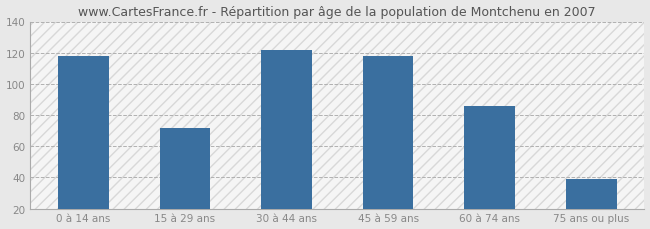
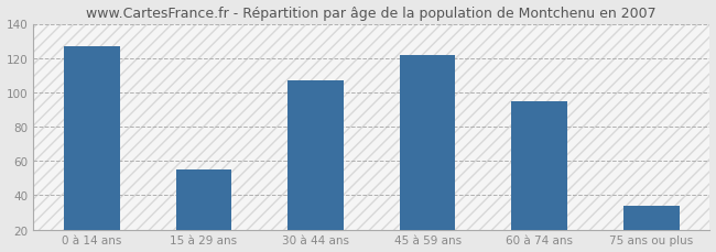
0 à 14 ans: 118 -> 127
15 à 29 ans: 72 -> 55
30 à 44 ans: 122 -> 107
45 à 59 ans: 118 -> 122
60 à 74 ans: 86 -> 95
75 ans ou plus: 39 -> 34
